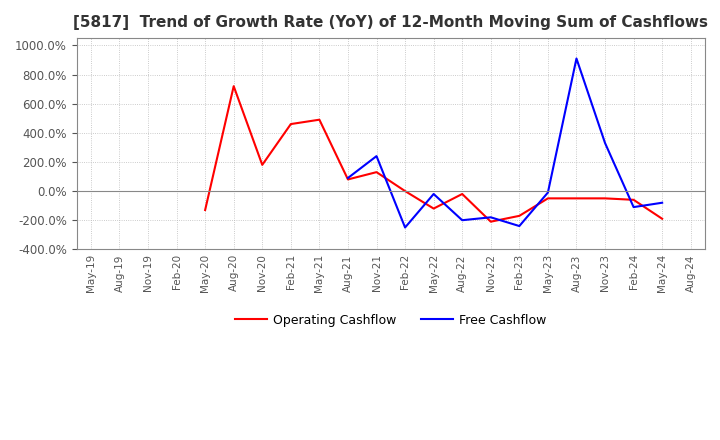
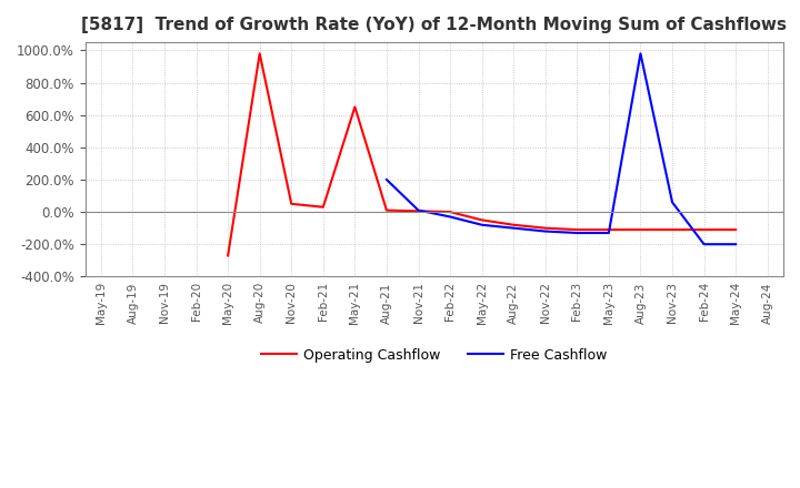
Operating Cashflow/May-20: -130% -> -270%
Operating Cashflow/Aug-20: 720% -> 980%
Operating Cashflow/Nov-20: 180% -> 50%
Operating Cashflow/Feb-21: 460% -> 30%
Operating Cashflow/May-21: 490% -> 650%
Operating Cashflow/Aug-21: 80% -> 10%
Free Cashflow/Aug-21: 90% -> 200%
Operating Cashflow/Nov-21: 130% -> 0%
Free Cashflow/Nov-21: 240% -> 10%
Free Cashflow/Feb-22: -250% -> -30%
Operating Cashflow/May-22: -120% -> -50%
Free Cashflow/May-22: -20% -> -80%
Operating Cashflow/Aug-22: -20% -> -80%
Free Cashflow/Aug-22: -200% -> -100%
Operating Cashflow/Nov-22: -210% -> -100%
Free Cashflow/Nov-22: -180% -> -120%
Operating Cashflow/Feb-23: -170% -> -110%
Free Cashflow/Feb-23: -240% -> -130%
Operating Cashflow/May-23: -50% -> -110%
Free Cashflow/May-23: -10% -> -130%
Operating Cashflow/Aug-23: -50% -> -110%
Free Cashflow/Aug-23: 910% -> 980%
Operating Cashflow/Nov-23: -50% -> -110%
Free Cashflow/Nov-23: 330% -> 60%
Operating Cashflow/Feb-24: -60% -> -110%
Free Cashflow/Feb-24: -110% -> -200%
Operating Cashflow/May-24: -190% -> -110%
Free Cashflow/May-24: -80% -> -200%
